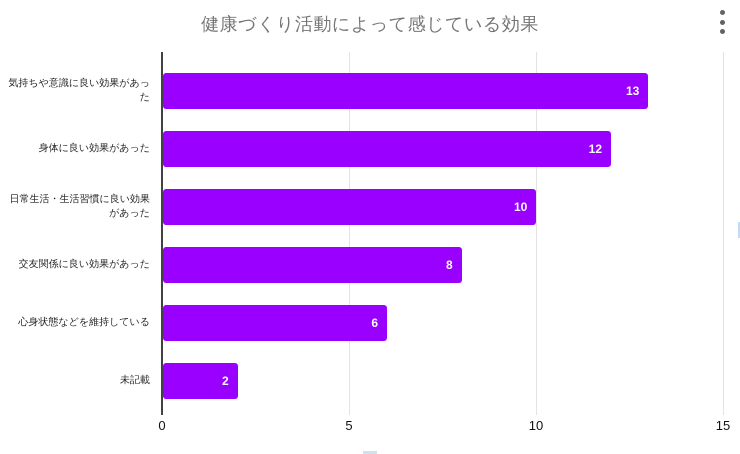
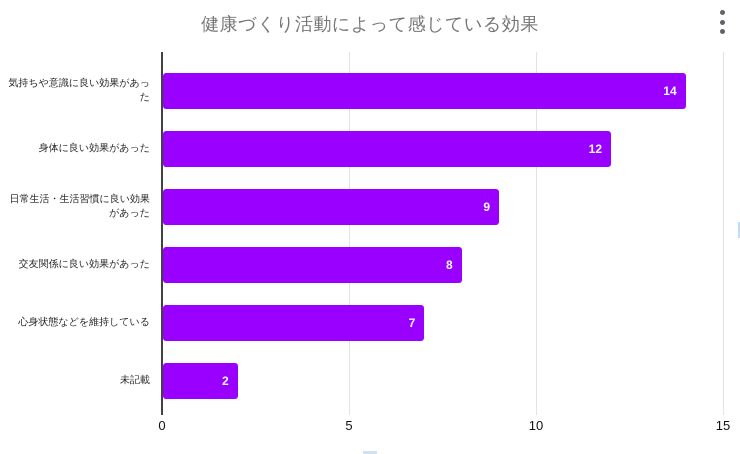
気持ちや意識に良い効果があった: 13 -> 14
日常生活・生活習慣に良い効果があった: 10 -> 9
心身状態などを維持している: 6 -> 7
